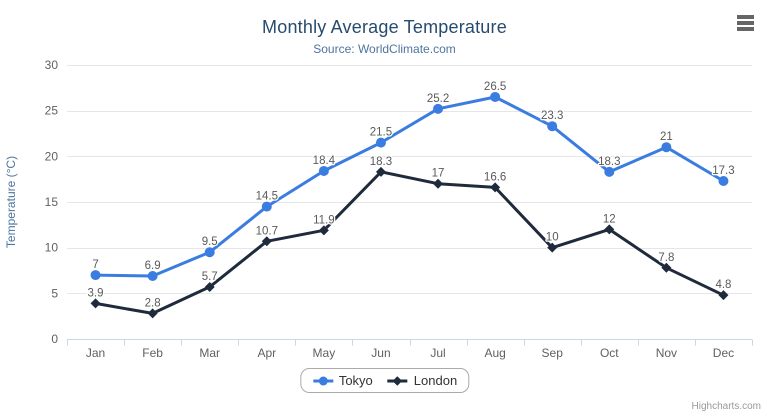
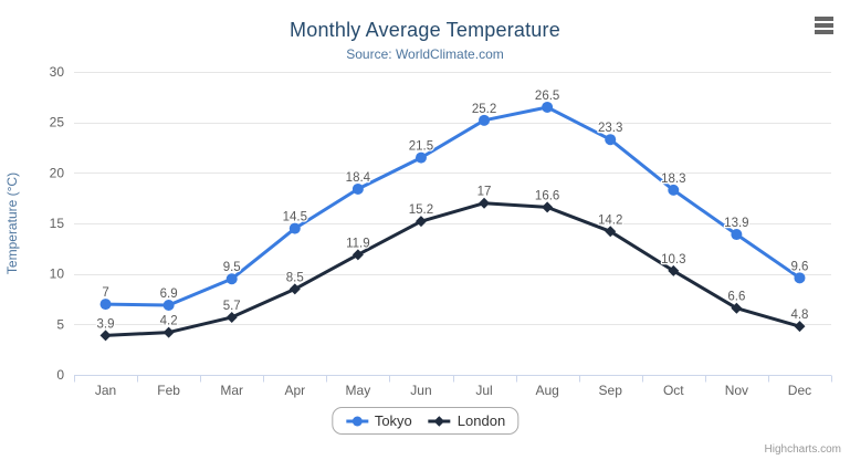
London/Feb: 2.8 -> 4.2
London/Apr: 10.7 -> 8.5
London/Jun: 18.3 -> 15.2
London/Sep: 10 -> 14.2
London/Oct: 12 -> 10.3
Tokyo/Nov: 21 -> 13.9
London/Nov: 7.8 -> 6.6
Tokyo/Dec: 17.3 -> 9.6
